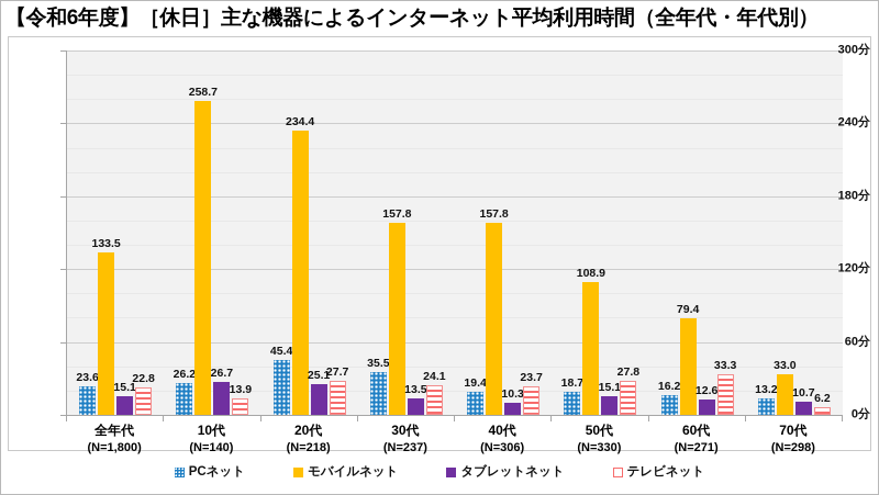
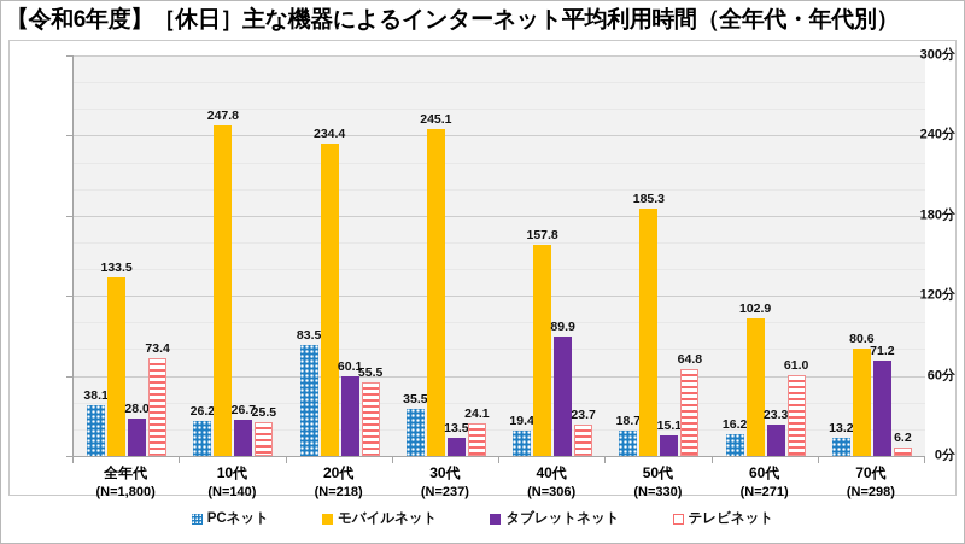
PCネット/全年代: 23.6 -> 38.1
タブレットネット/全年代: 15.1 -> 28.0
テレビネット/全年代: 22.8 -> 73.4
モバイルネット/10代: 258.7 -> 247.8
テレビネット/10代: 13.9 -> 25.5
PCネット/20代: 45.4 -> 83.5
タブレットネット/20代: 25.1 -> 60.1
テレビネット/20代: 27.7 -> 55.5
モバイルネット/30代: 157.8 -> 245.1
タブレットネット/40代: 10.3 -> 89.9
モバイルネット/50代: 108.9 -> 185.3
テレビネット/50代: 27.8 -> 64.8
モバイルネット/60代: 79.4 -> 102.9
タブレットネット/60代: 12.6 -> 23.3
テレビネット/60代: 33.3 -> 61.0
モバイルネット/70代: 33.0 -> 80.6
タブレットネット/70代: 10.7 -> 71.2
